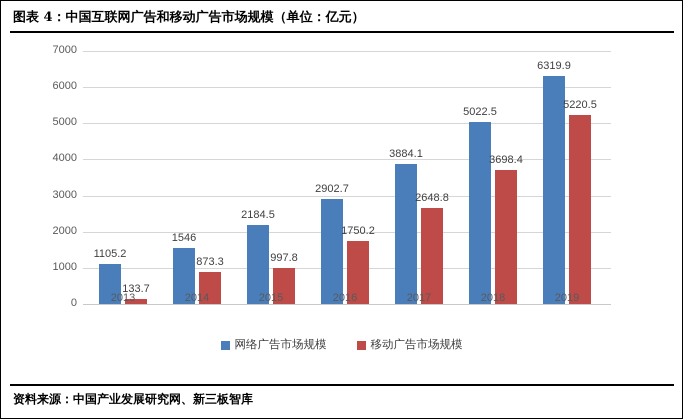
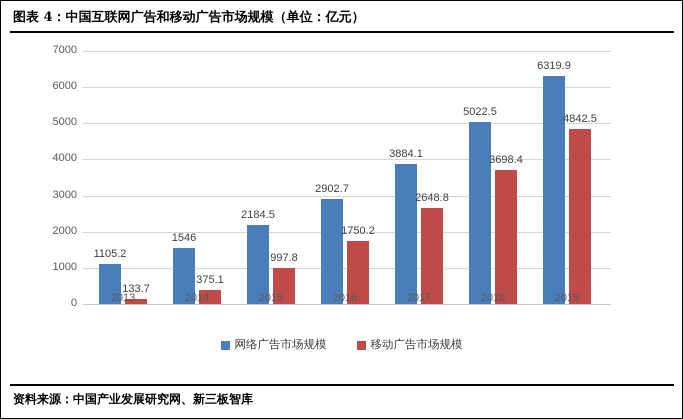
移动广告市场规模/2014: 873.3 -> 375.1
移动广告市场规模/2019: 5220.5 -> 4842.5
